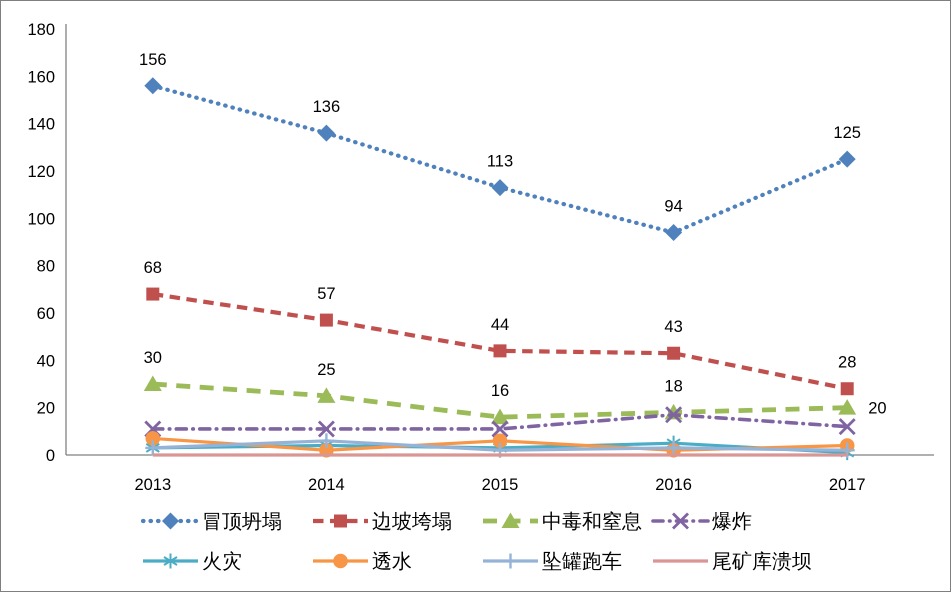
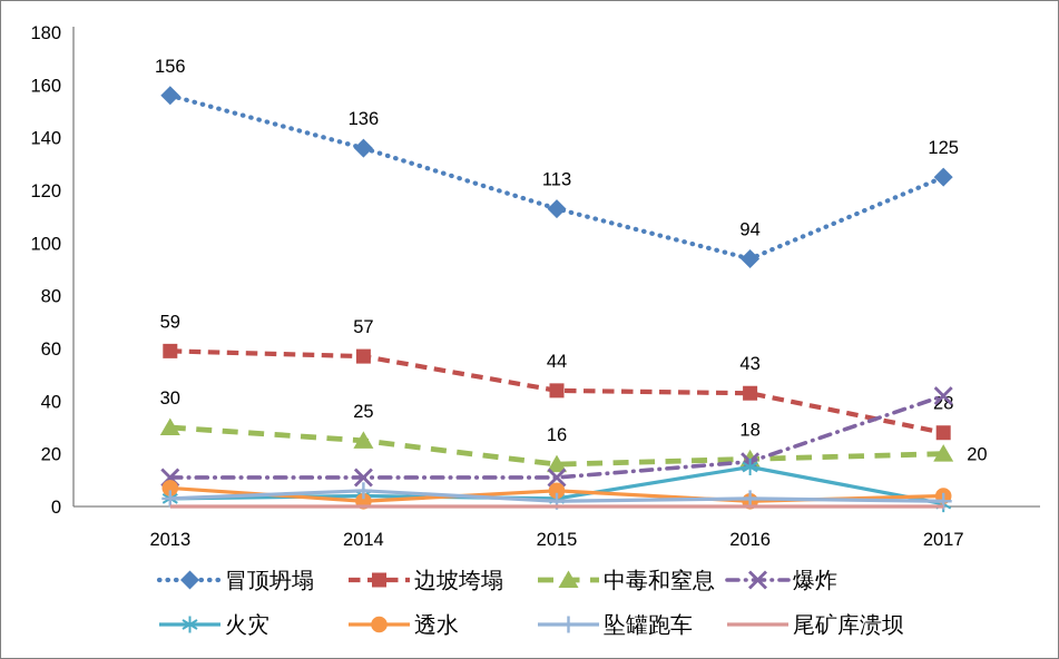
边坡垮塌/2013: 68 -> 59
火灾/2016: 5 -> 15
爆炸/2017: 12 -> 42
